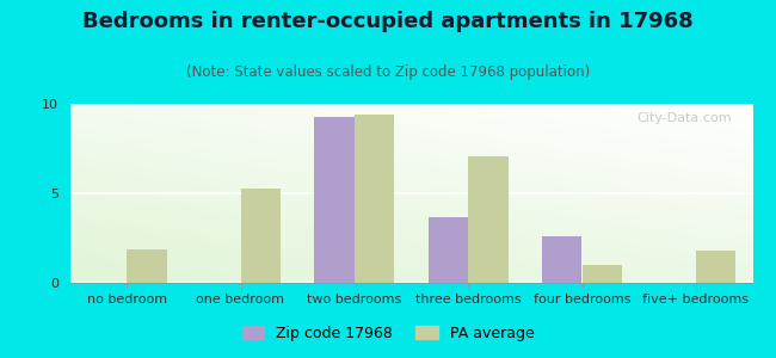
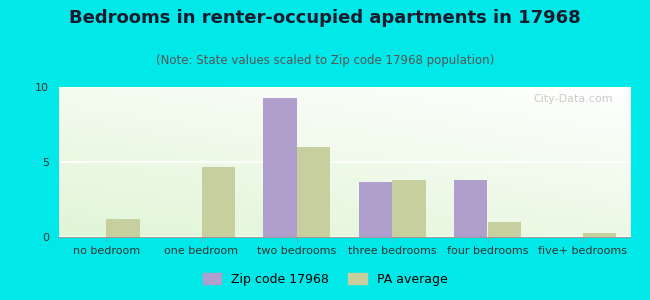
PA average/no bedroom: 1.9 -> 1.2
PA average/one bedroom: 5.3 -> 4.7
PA average/two bedrooms: 9.4 -> 6.0
PA average/three bedrooms: 7.1 -> 3.8
Zip code 17968/four bedrooms: 2.6 -> 3.8
PA average/five+ bedrooms: 1.8 -> 0.3
